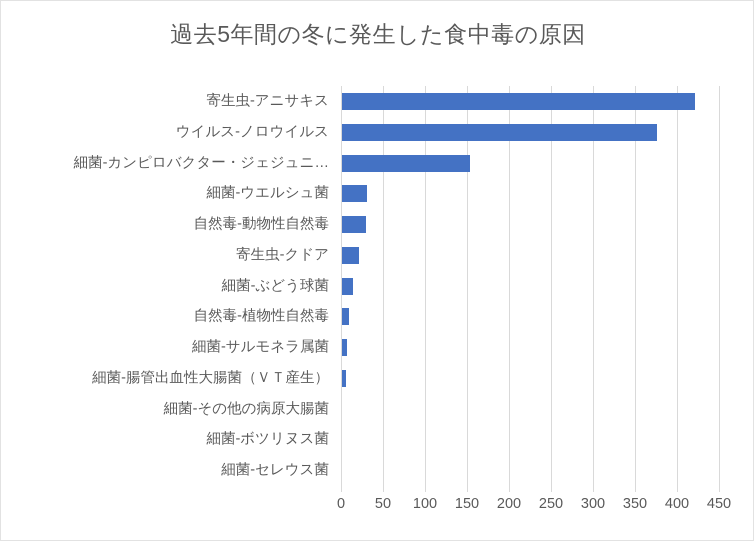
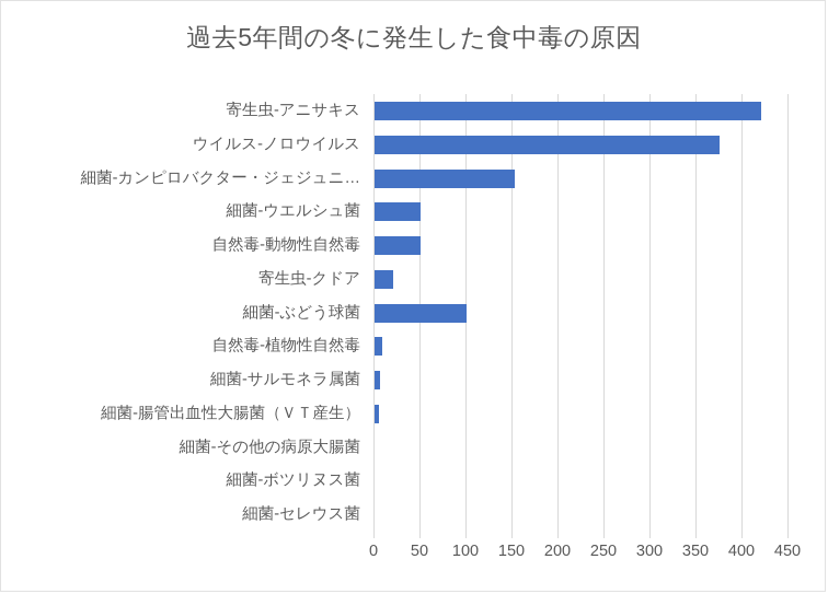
細菌-ウエルシュ菌: 30 -> 50
自然毒-動物性自然毒: 30 -> 50
細菌-ぶどう球菌: 10 -> 100
